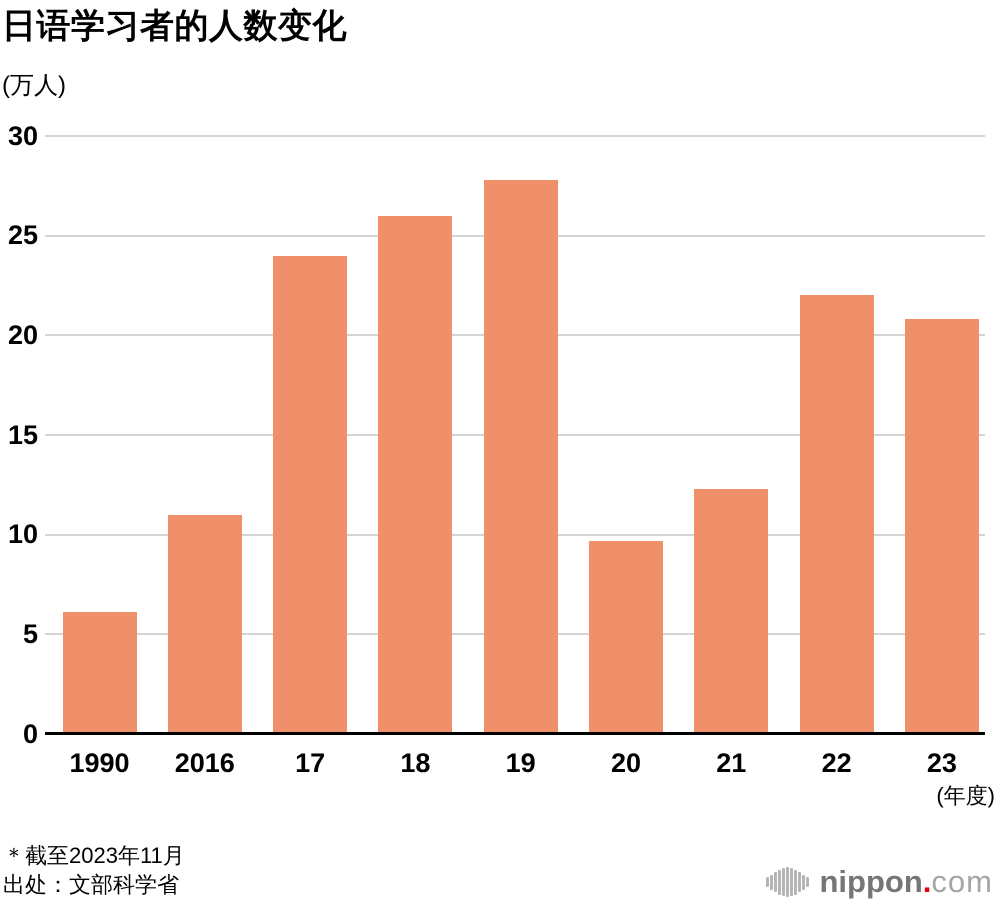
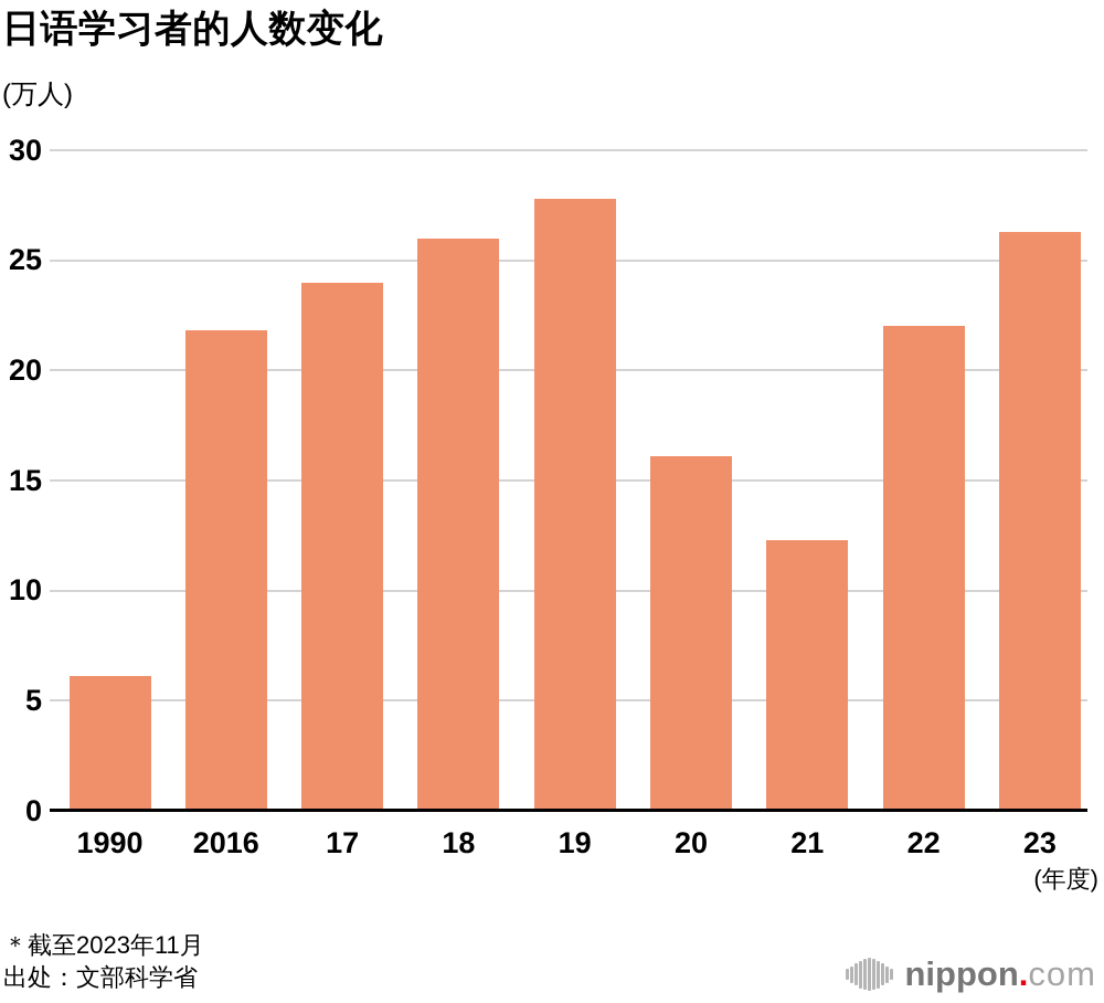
2016: 11.0 -> 21.8
20: 9.7 -> 16.1
23: 20.8 -> 26.3
